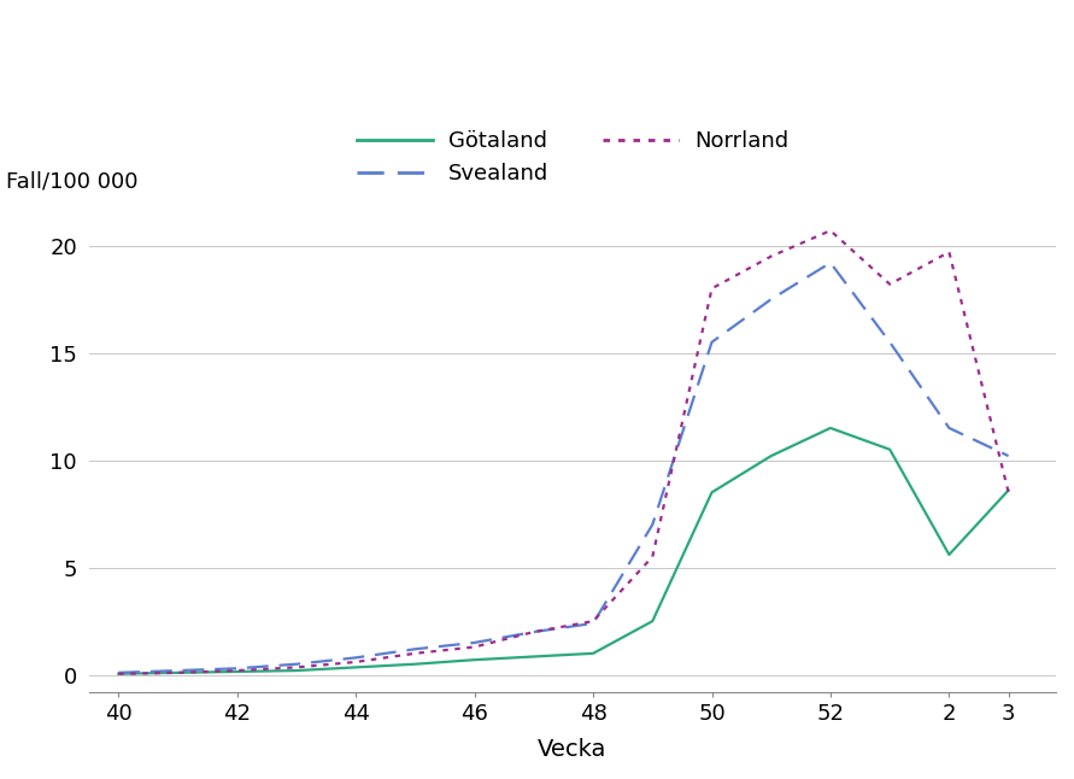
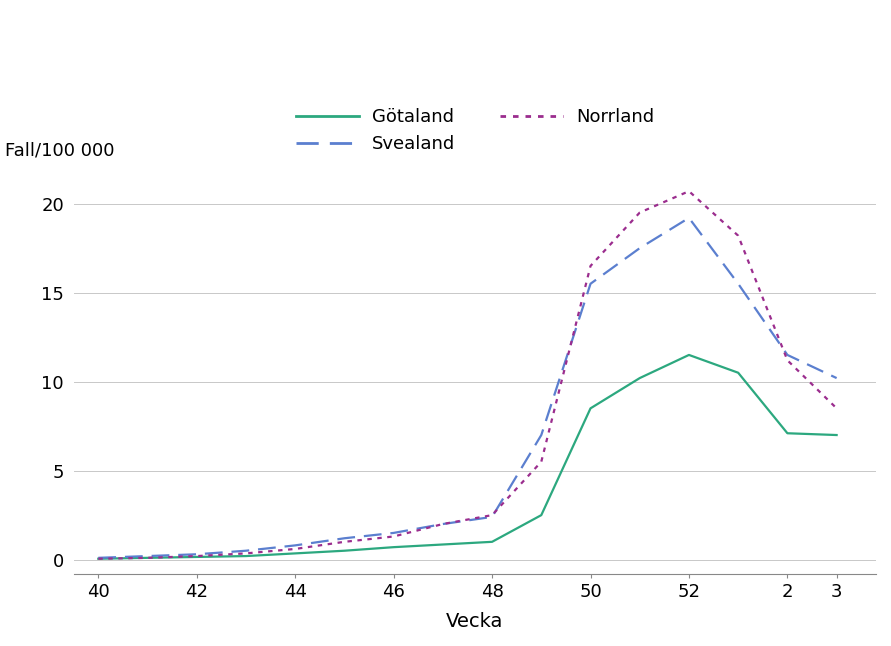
Norrland/50: 18.0 -> 16.5
Götaland/2: 5.6 -> 7.1
Norrland/2: 19.7 -> 11.2
Götaland/3: 8.6 -> 7.0
